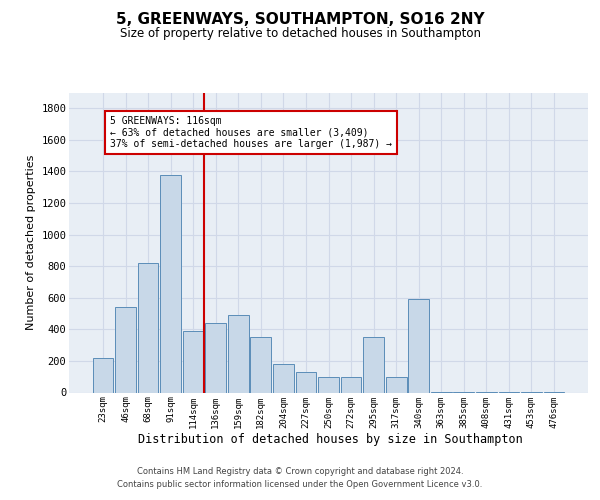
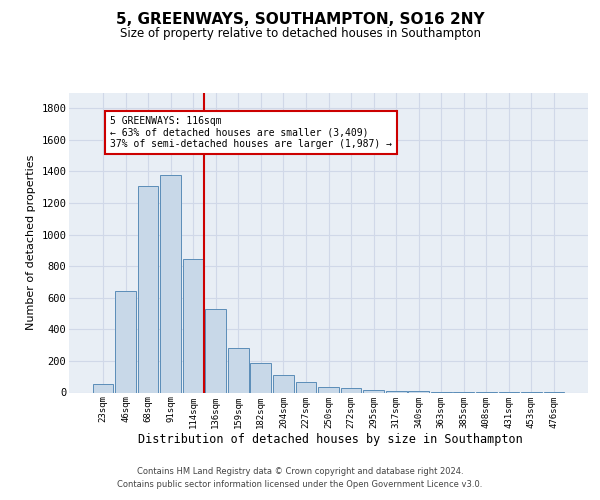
23sqm: 220 -> 60
46sqm: 540 -> 640
68sqm: 820 -> 1300
114sqm: 390 -> 840
136sqm: 440 -> 530
159sqm: 490 -> 280
182sqm: 350 -> 180
204sqm: 180 -> 110
227sqm: 130 -> 60
250sqm: 100 -> 40
272sqm: 100 -> 30
295sqm: 350 -> 20
317sqm: 100 -> 10
340sqm: 590 -> 10
